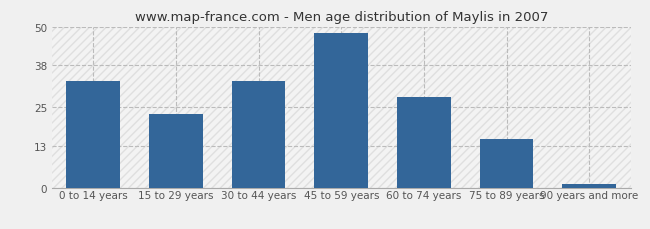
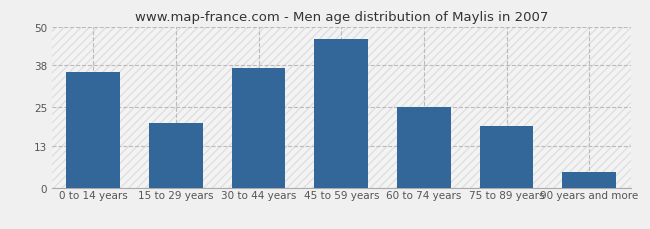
0 to 14 years: 33 -> 36
15 to 29 years: 23 -> 20
30 to 44 years: 33 -> 37
45 to 59 years: 48 -> 46
60 to 74 years: 28 -> 25
75 to 89 years: 15 -> 19
90 years and more: 1 -> 5
